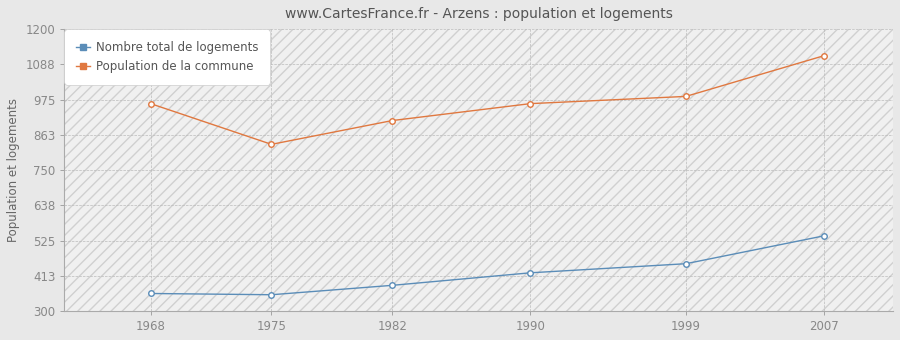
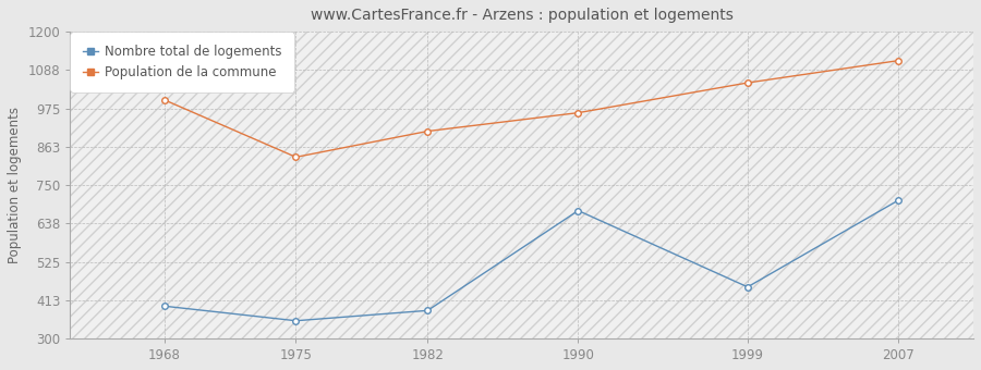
Nombre total de logements/1968: 356 -> 395
Population de la commune/1968: 962 -> 1000
Nombre total de logements/1990: 422 -> 675
Population de la commune/1999: 985 -> 1050
Nombre total de logements/2007: 540 -> 705
